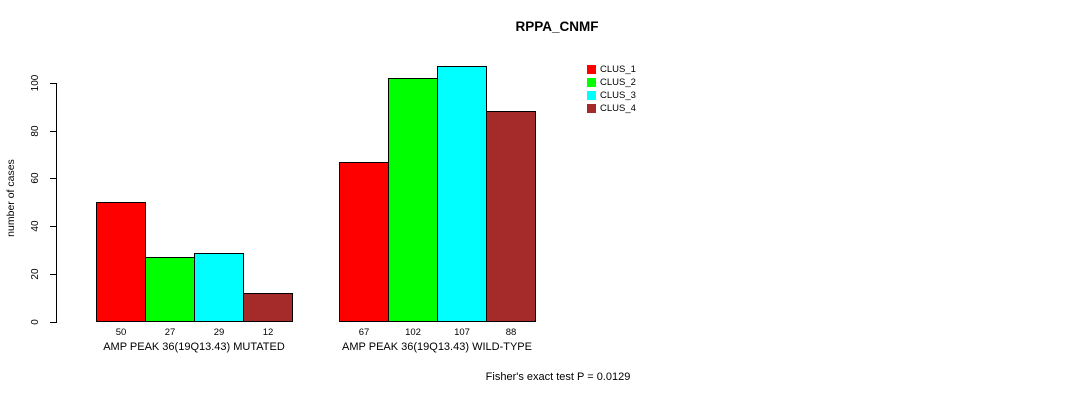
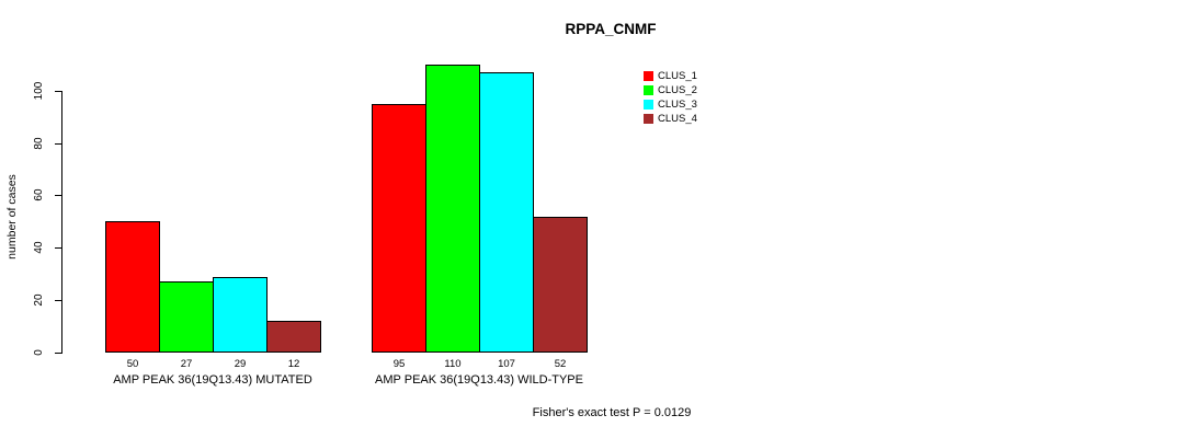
CLUS_1/AMP PEAK 36(19Q13.43) WILD-TYPE: 67 -> 95
CLUS_2/AMP PEAK 36(19Q13.43) WILD-TYPE: 102 -> 110
CLUS_4/AMP PEAK 36(19Q13.43) WILD-TYPE: 88 -> 52
